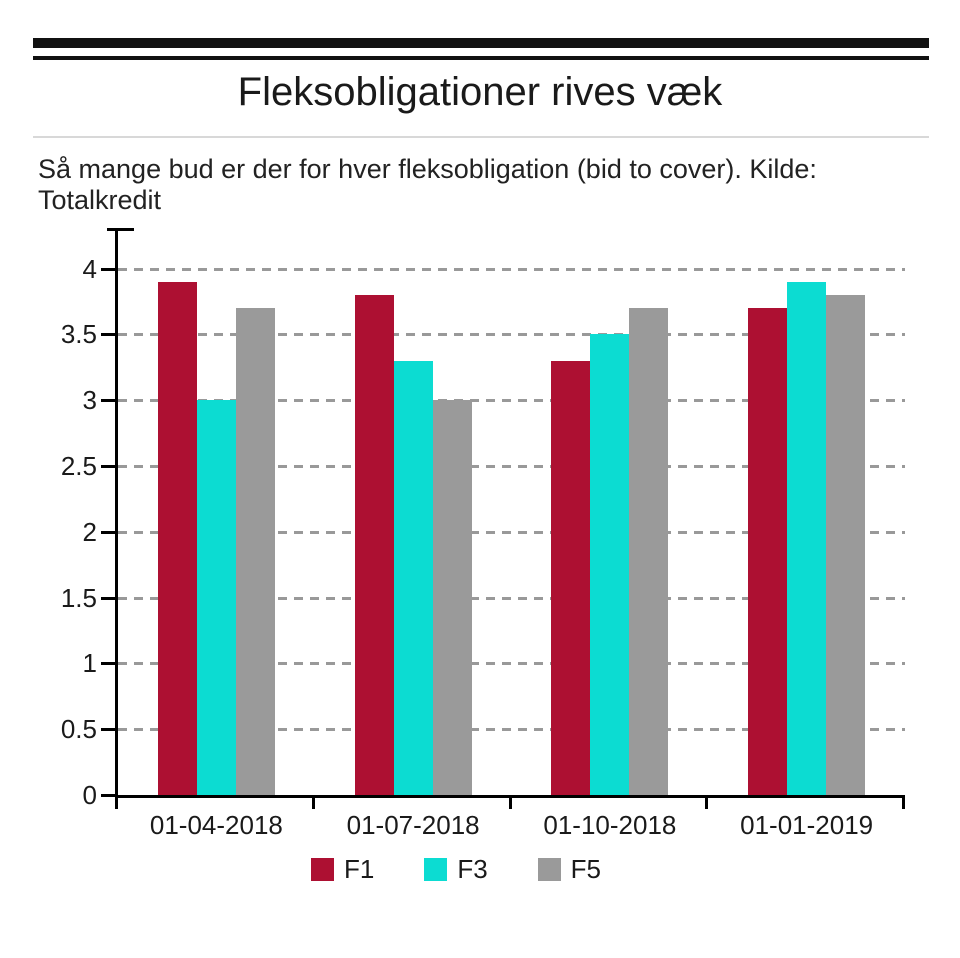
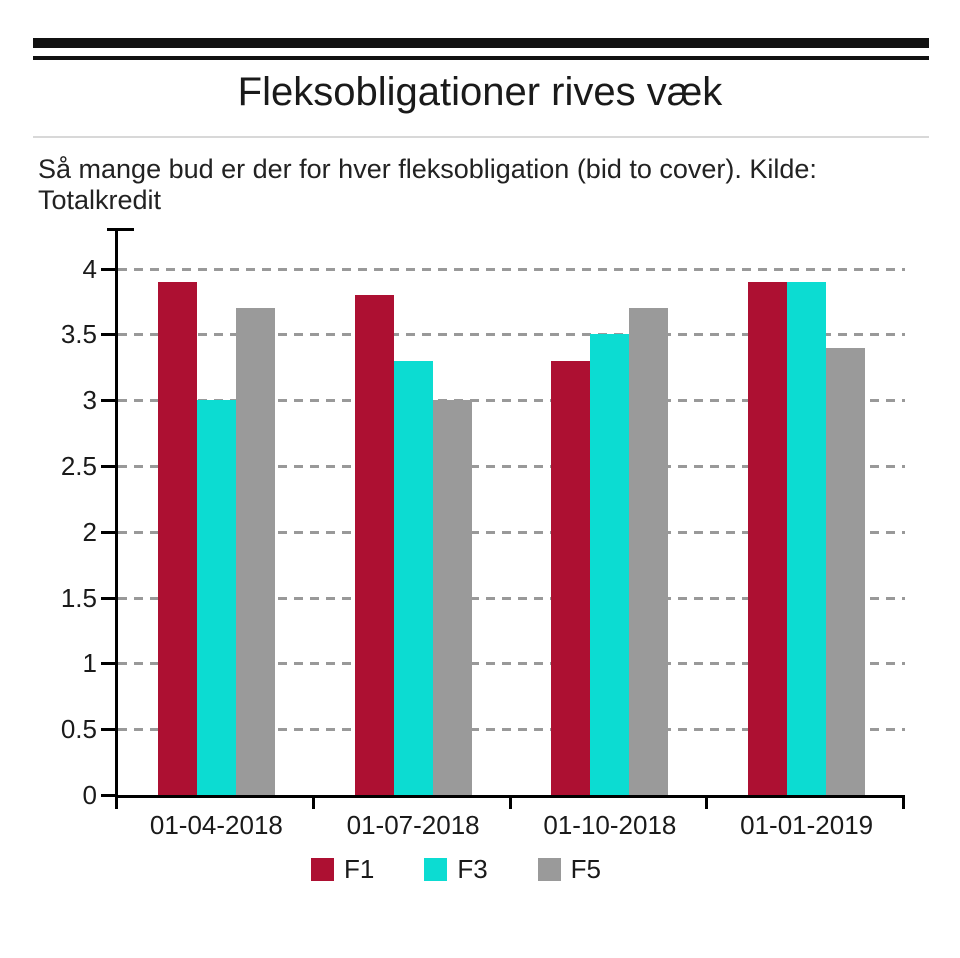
F1/01-01-2019: 3.7 -> 3.9
F5/01-01-2019: 3.8 -> 3.4
